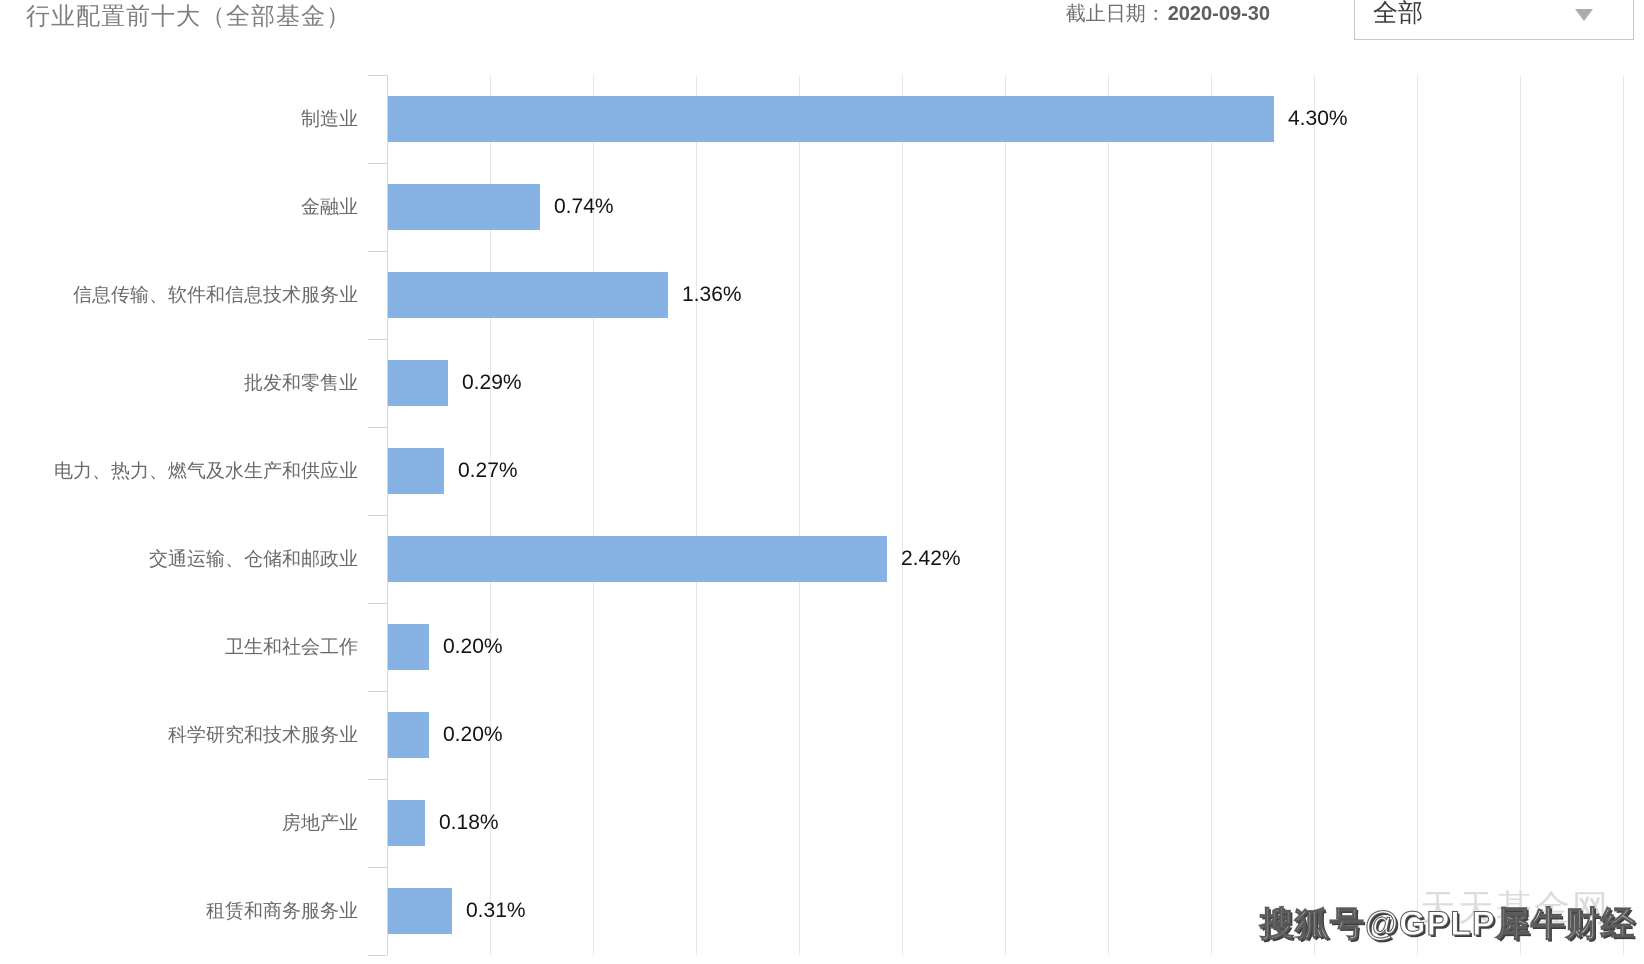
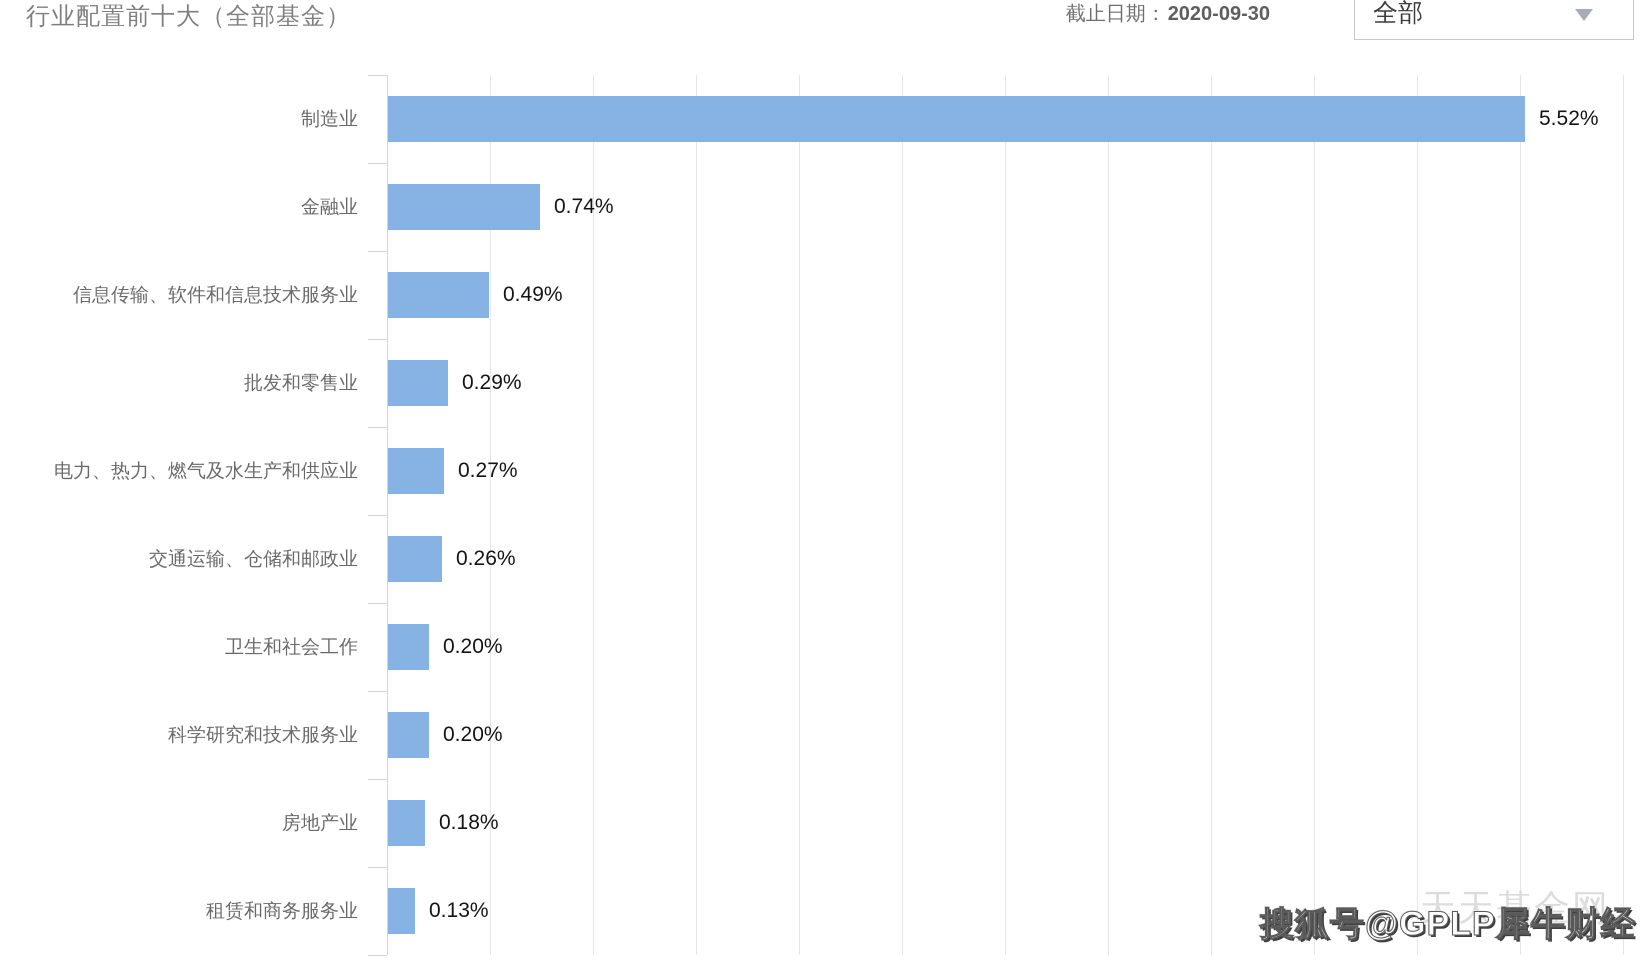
制造业: 4.30% -> 5.52%
信息传输、软件和信息技术服务业: 1.36% -> 0.49%
交通运输、仓储和邮政业: 2.42% -> 0.26%
租赁和商务服务业: 0.31% -> 0.13%
